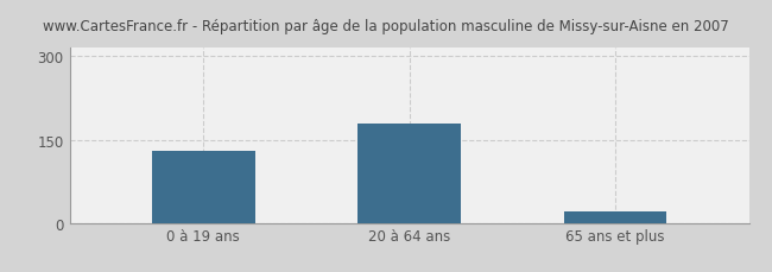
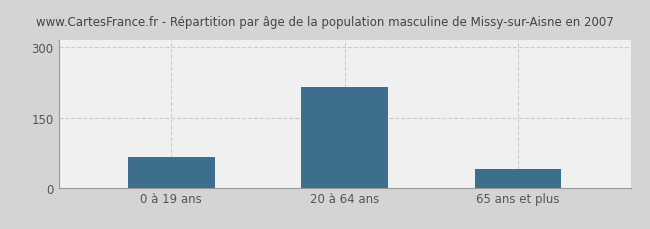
0 à 19 ans: 130 -> 65
20 à 64 ans: 178 -> 215
65 ans et plus: 20 -> 40
